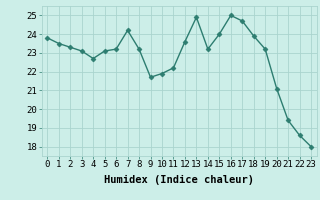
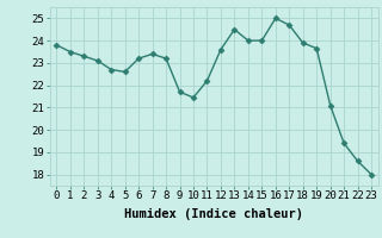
5: 23.1 -> 22.6
7: 24.2 -> 23.4
10: 21.9 -> 21.4
13: 24.9 -> 24.5
14: 23.2 -> 24.0
19: 23.2 -> 23.6
